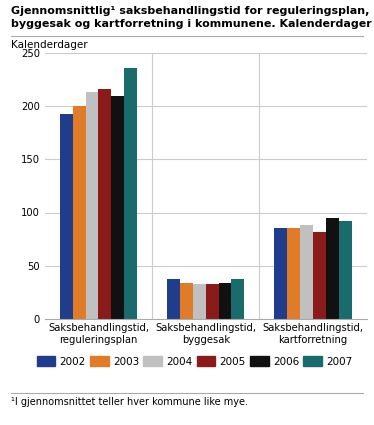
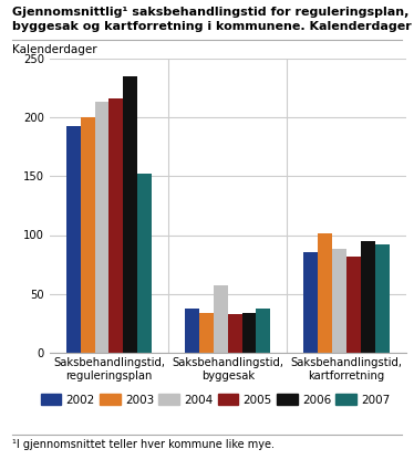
2006/Saksbehandlingstid, reguleringsplan: 210 -> 235
2007/Saksbehandlingstid, reguleringsplan: 236 -> 152
2004/Saksbehandlingstid, byggesak: 33 -> 57
2003/Saksbehandlingstid, kartforretning: 85 -> 101
